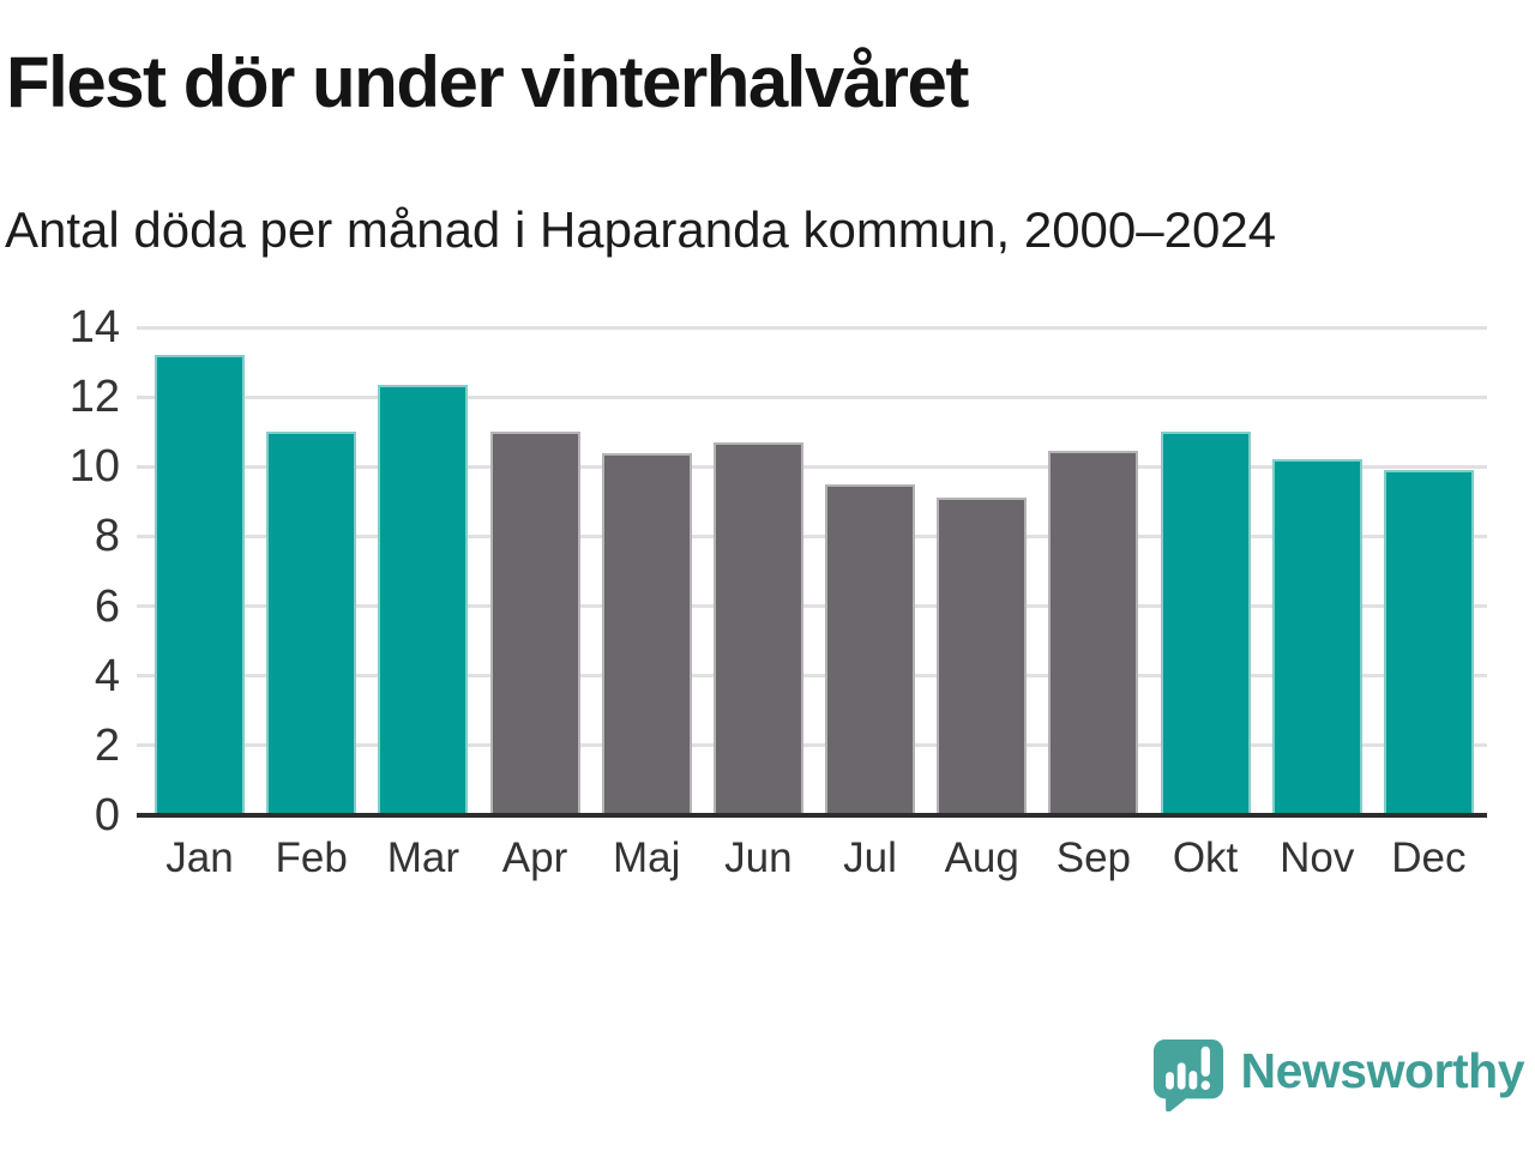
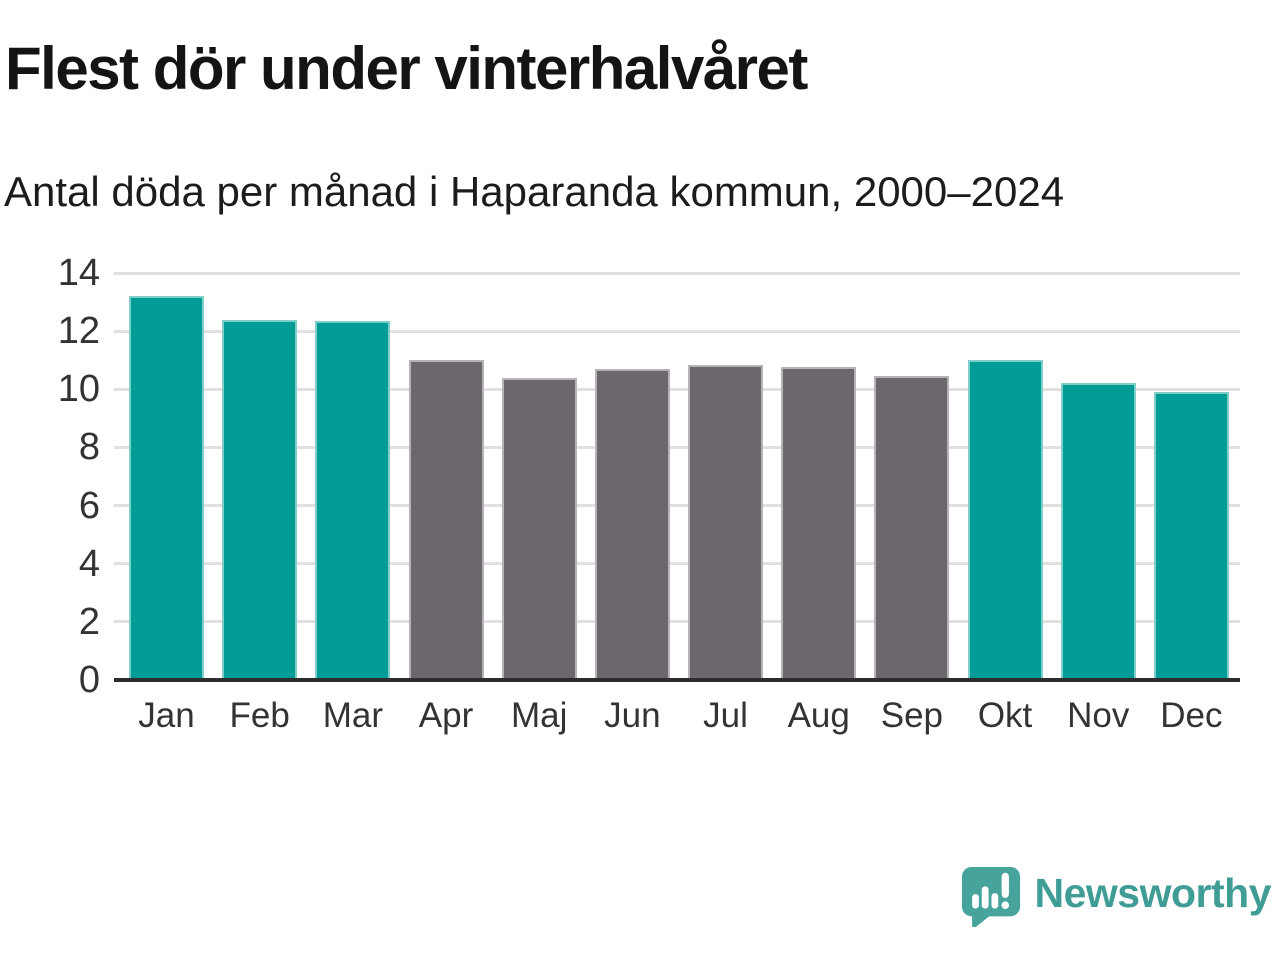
Feb: 11.0 -> 12.4
Jul: 9.5 -> 10.8
Aug: 9.1 -> 10.8
